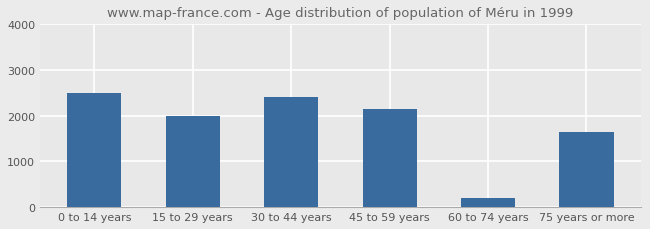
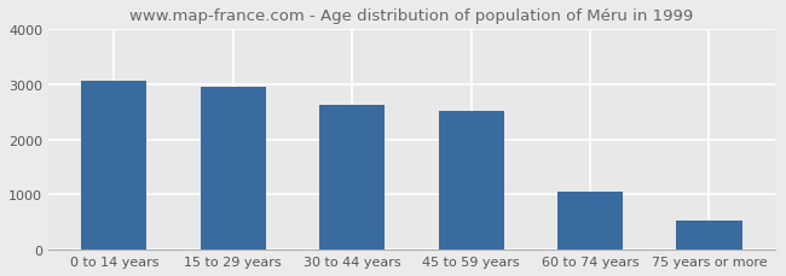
0 to 14 years: 2500 -> 3070
15 to 29 years: 2000 -> 2950
30 to 44 years: 2400 -> 2630
45 to 59 years: 2150 -> 2510
60 to 74 years: 200 -> 1060
75 years or more: 1650 -> 530
